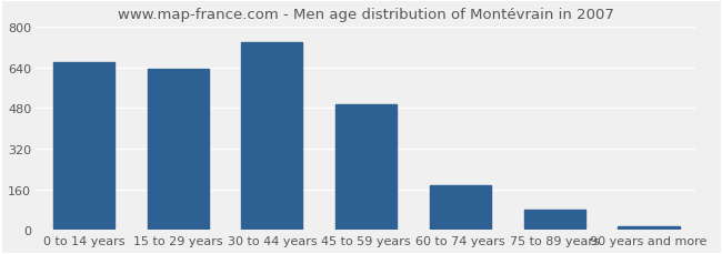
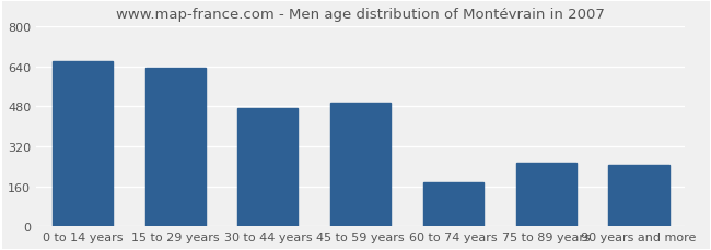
30 to 44 years: 740 -> 475
75 to 89 years: 80 -> 255
90 years and more: 12 -> 245
